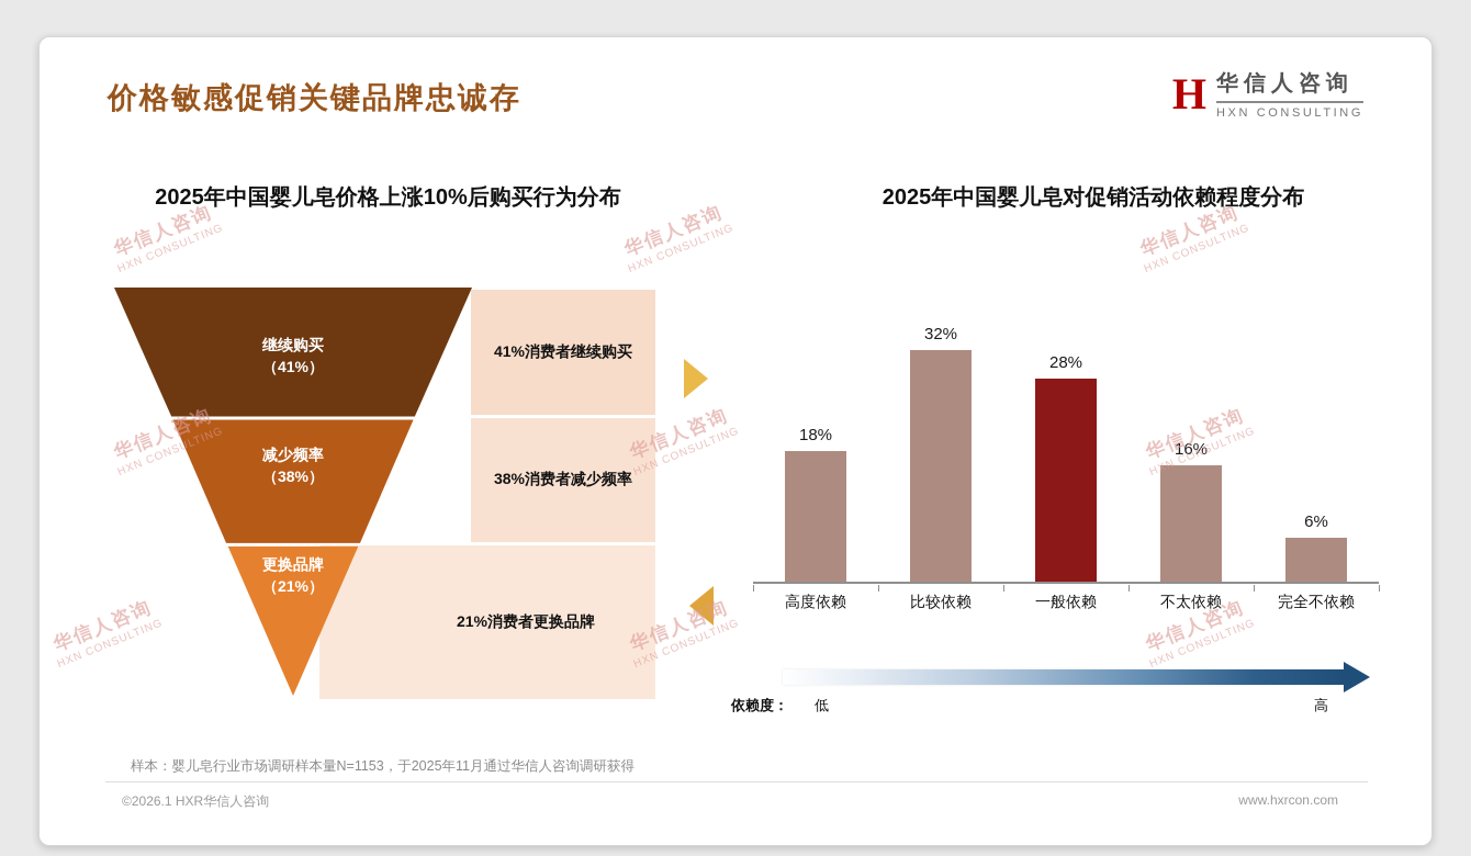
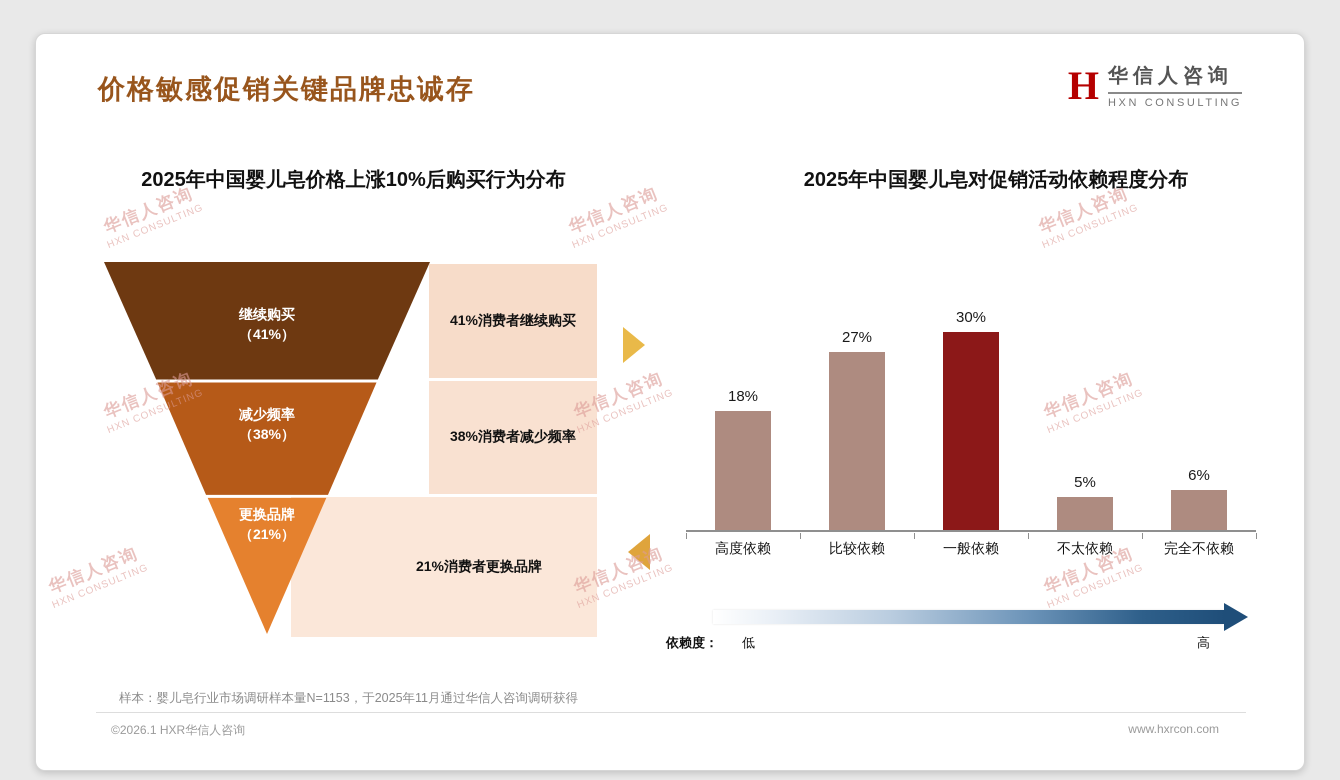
2025年中国婴儿皂对促销活动依赖程度分布/比较依赖: 32% -> 27%
2025年中国婴儿皂对促销活动依赖程度分布/一般依赖: 28% -> 30%
2025年中国婴儿皂对促销活动依赖程度分布/不太依赖: 16% -> 5%
